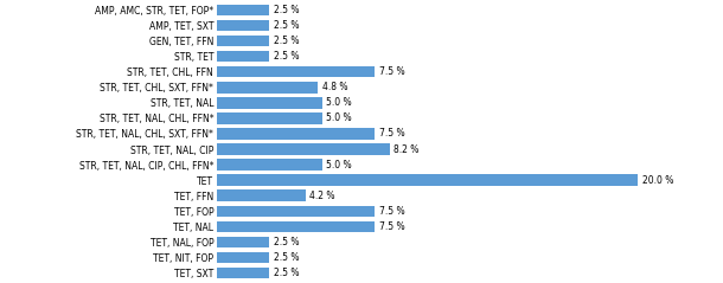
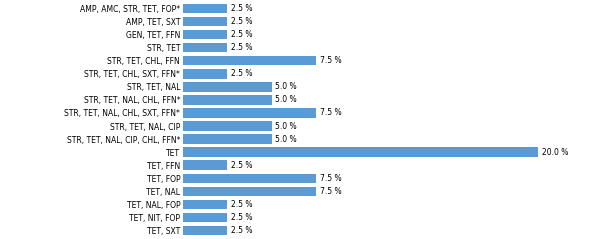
STR, TET, CHL, SXT, FFN*: 4.8 -> 2.5
STR, TET, NAL, CIP: 8.2 -> 5.0
TET, FFN: 4.2 -> 2.5
